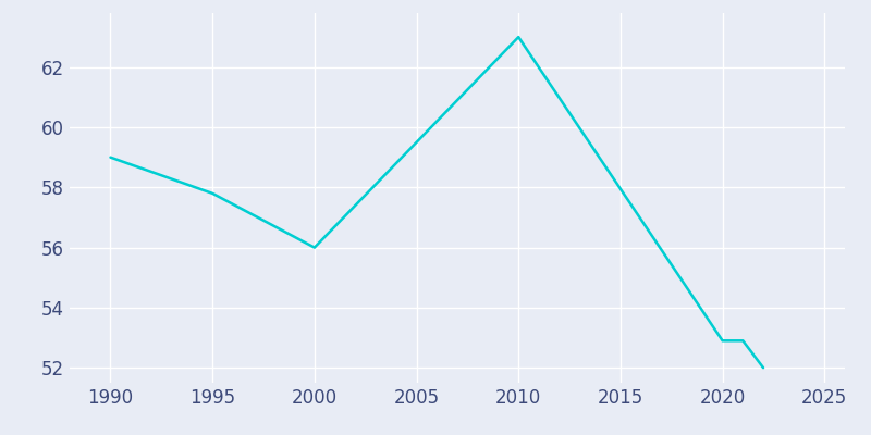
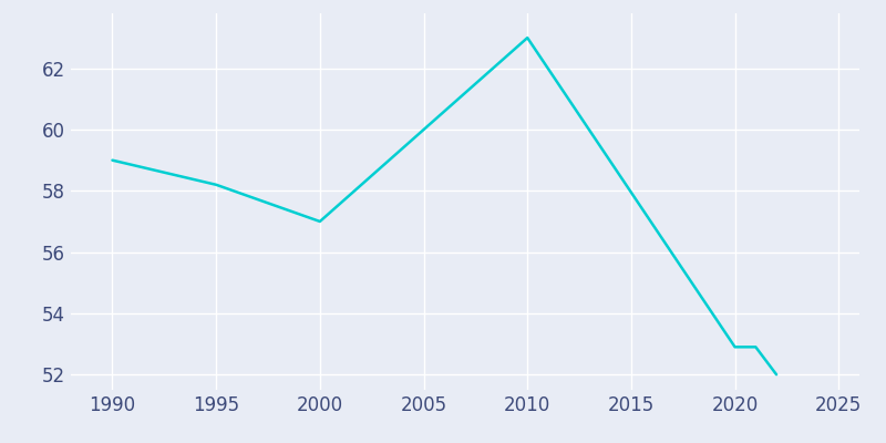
1995: 57.8 -> 58.2
2000: 56.0 -> 57.0
